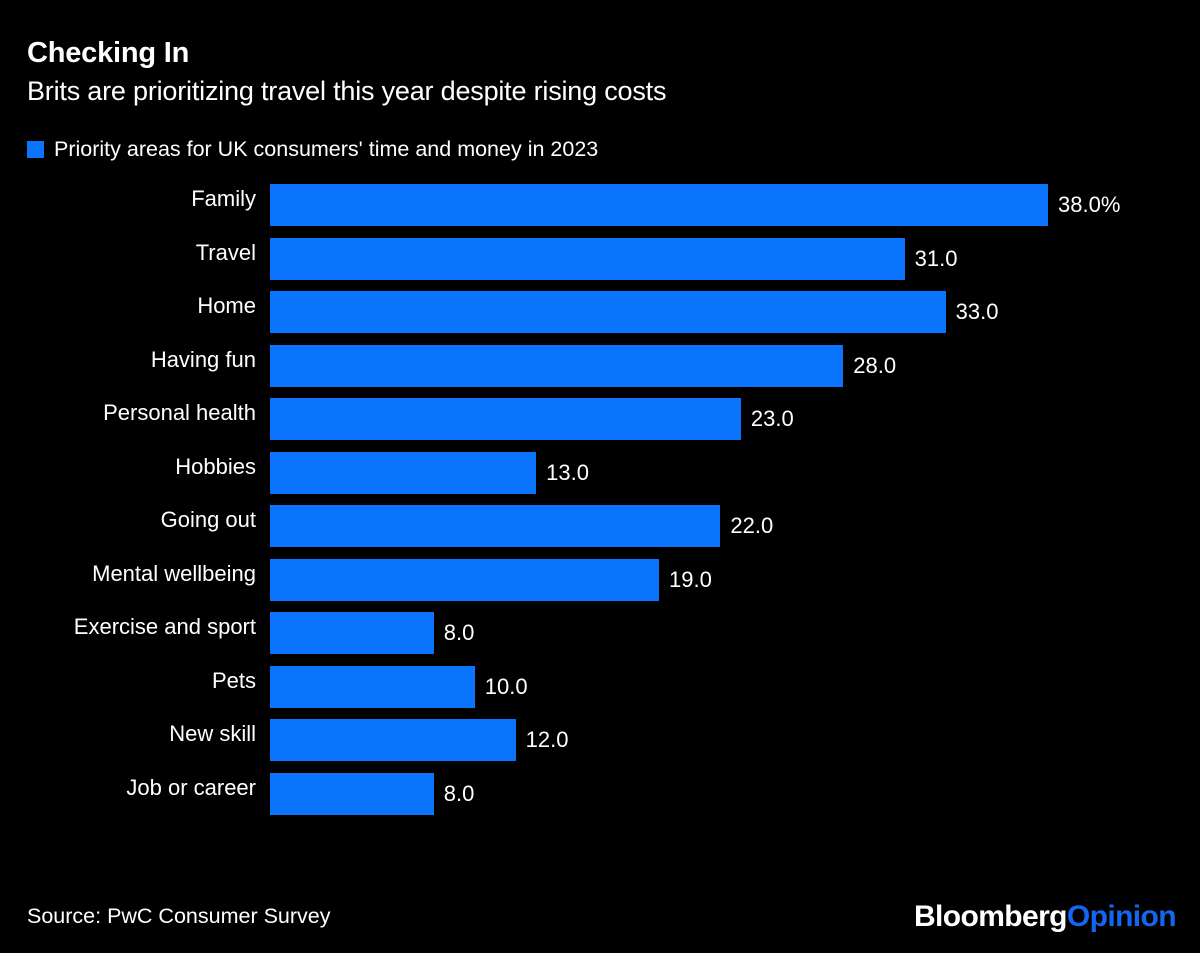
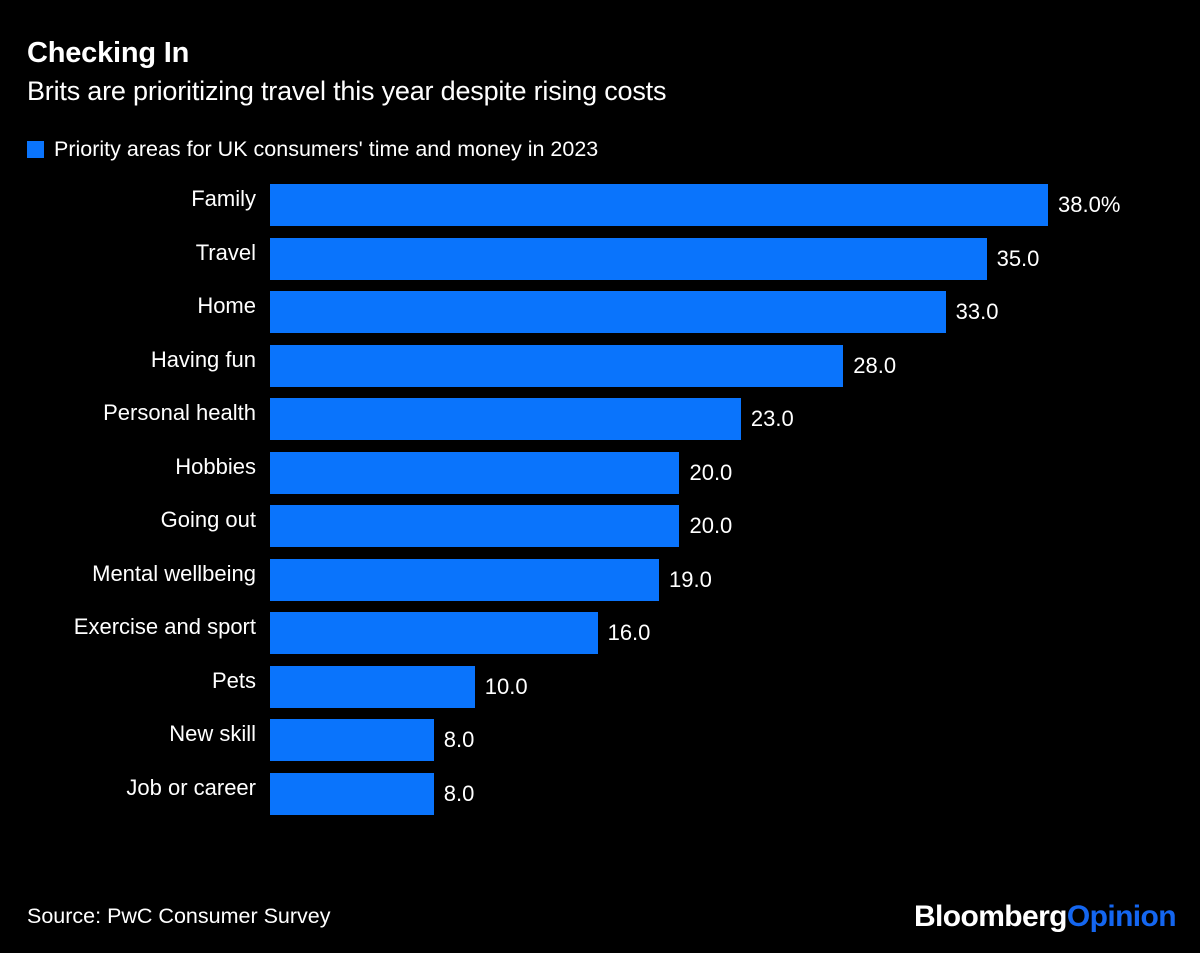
Travel: 31.0 -> 35.0
Hobbies: 13.0 -> 20.0
Going out: 22.0 -> 20.0
Exercise and sport: 8.0 -> 16.0
New skill: 12.0 -> 8.0
